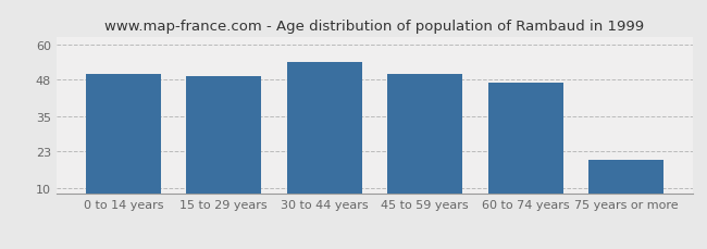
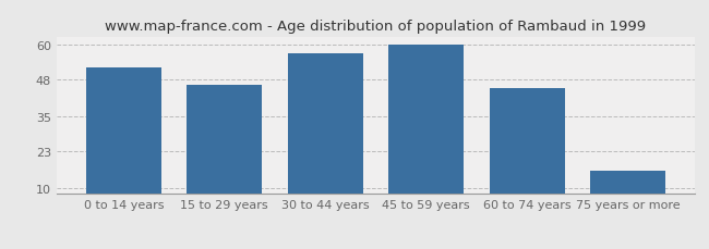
0 to 14 years: 50 -> 52
15 to 29 years: 49 -> 46
30 to 44 years: 54 -> 57
45 to 59 years: 50 -> 60
60 to 74 years: 47 -> 45
75 years or more: 20 -> 16
